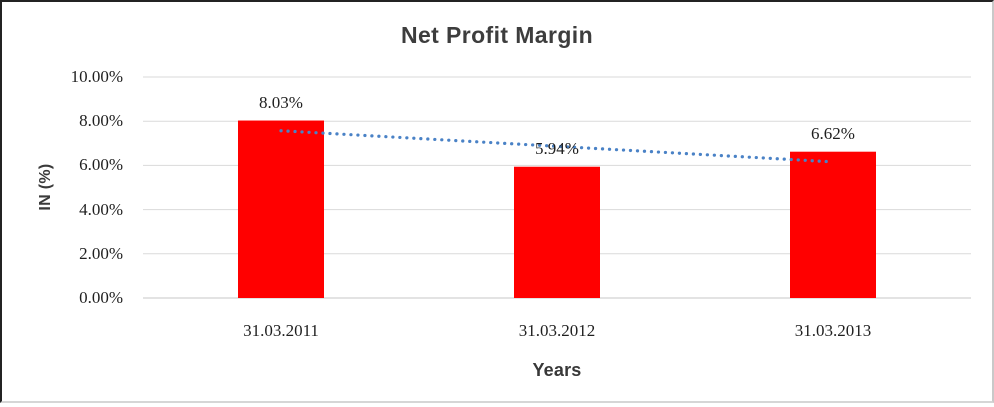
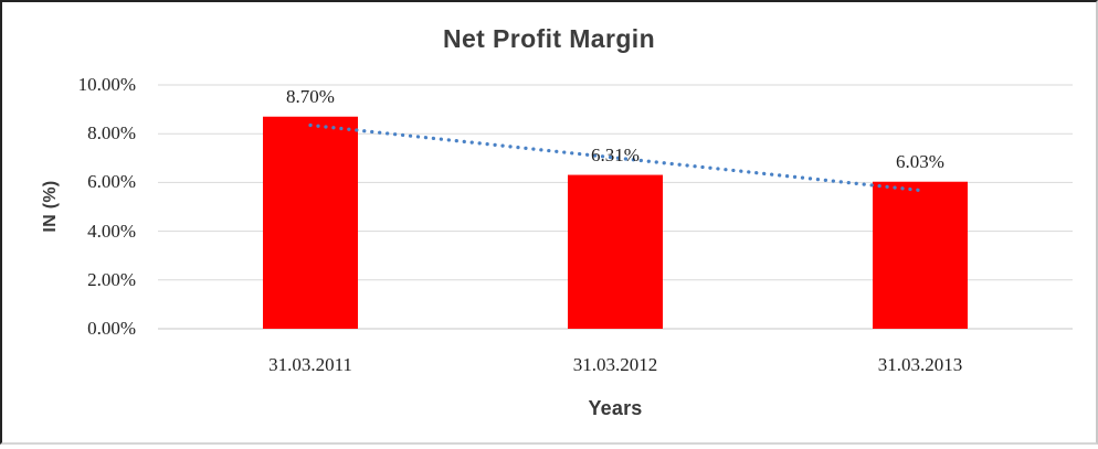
31.03.2011: 8.03% -> 8.70%
31.03.2012: 5.94% -> 6.31%
31.03.2013: 6.62% -> 6.03%
